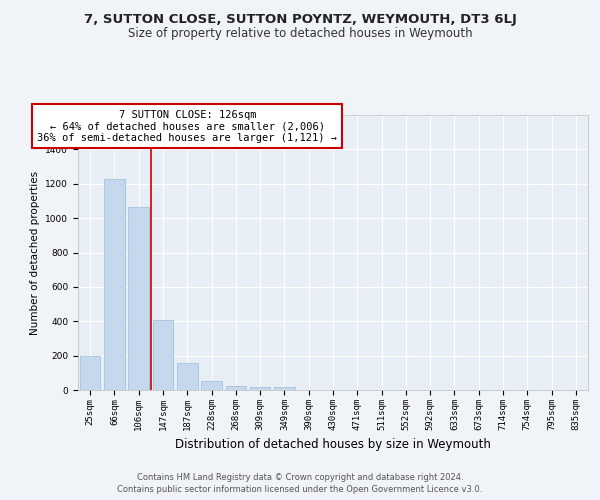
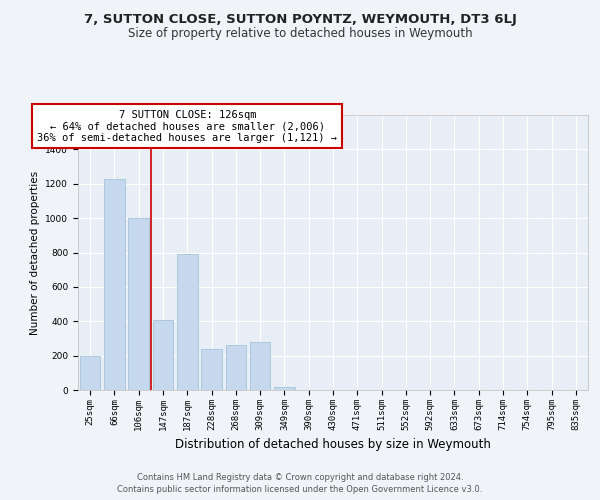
106sqm: 1060 -> 1000
187sqm: 160 -> 790
228sqm: 50 -> 240
268sqm: 20 -> 260
309sqm: 20 -> 280
